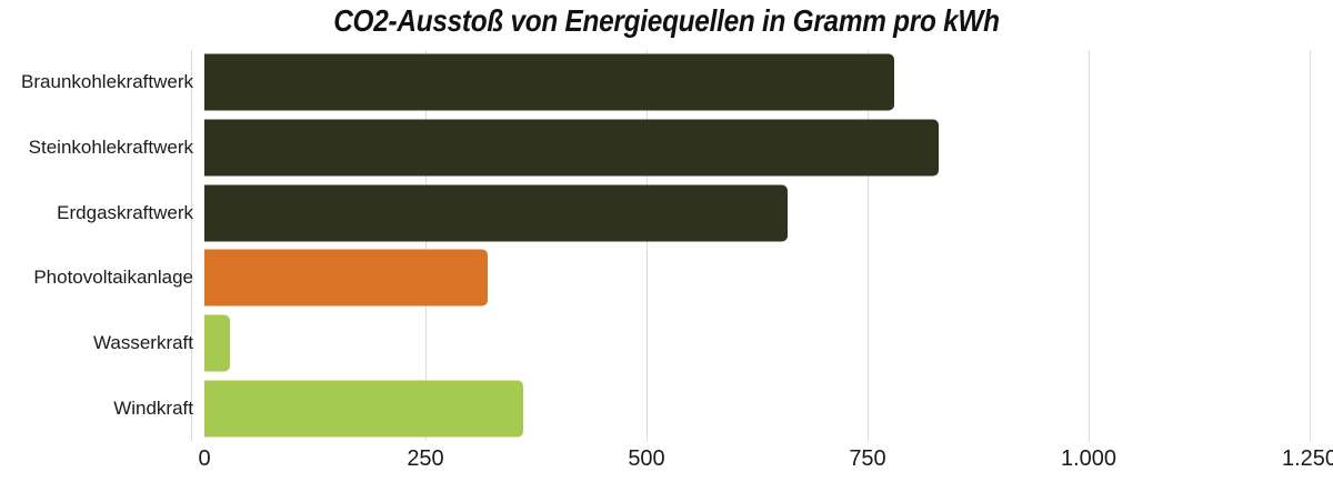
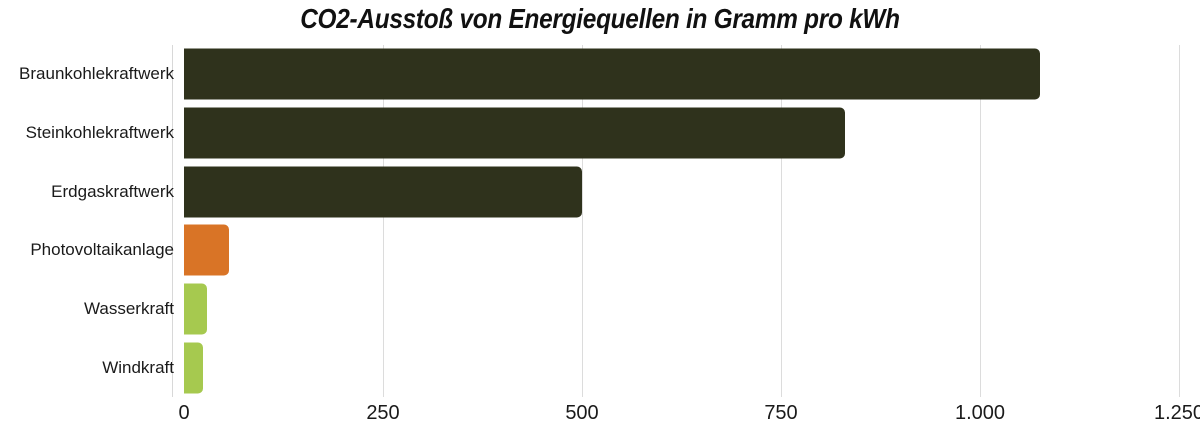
Braunkohlekraftwerk: 780 -> 1080
Erdgaskraftwerk: 660 -> 500
Photovoltaikanlage: 320 -> 60
Windkraft: 360 -> 20
